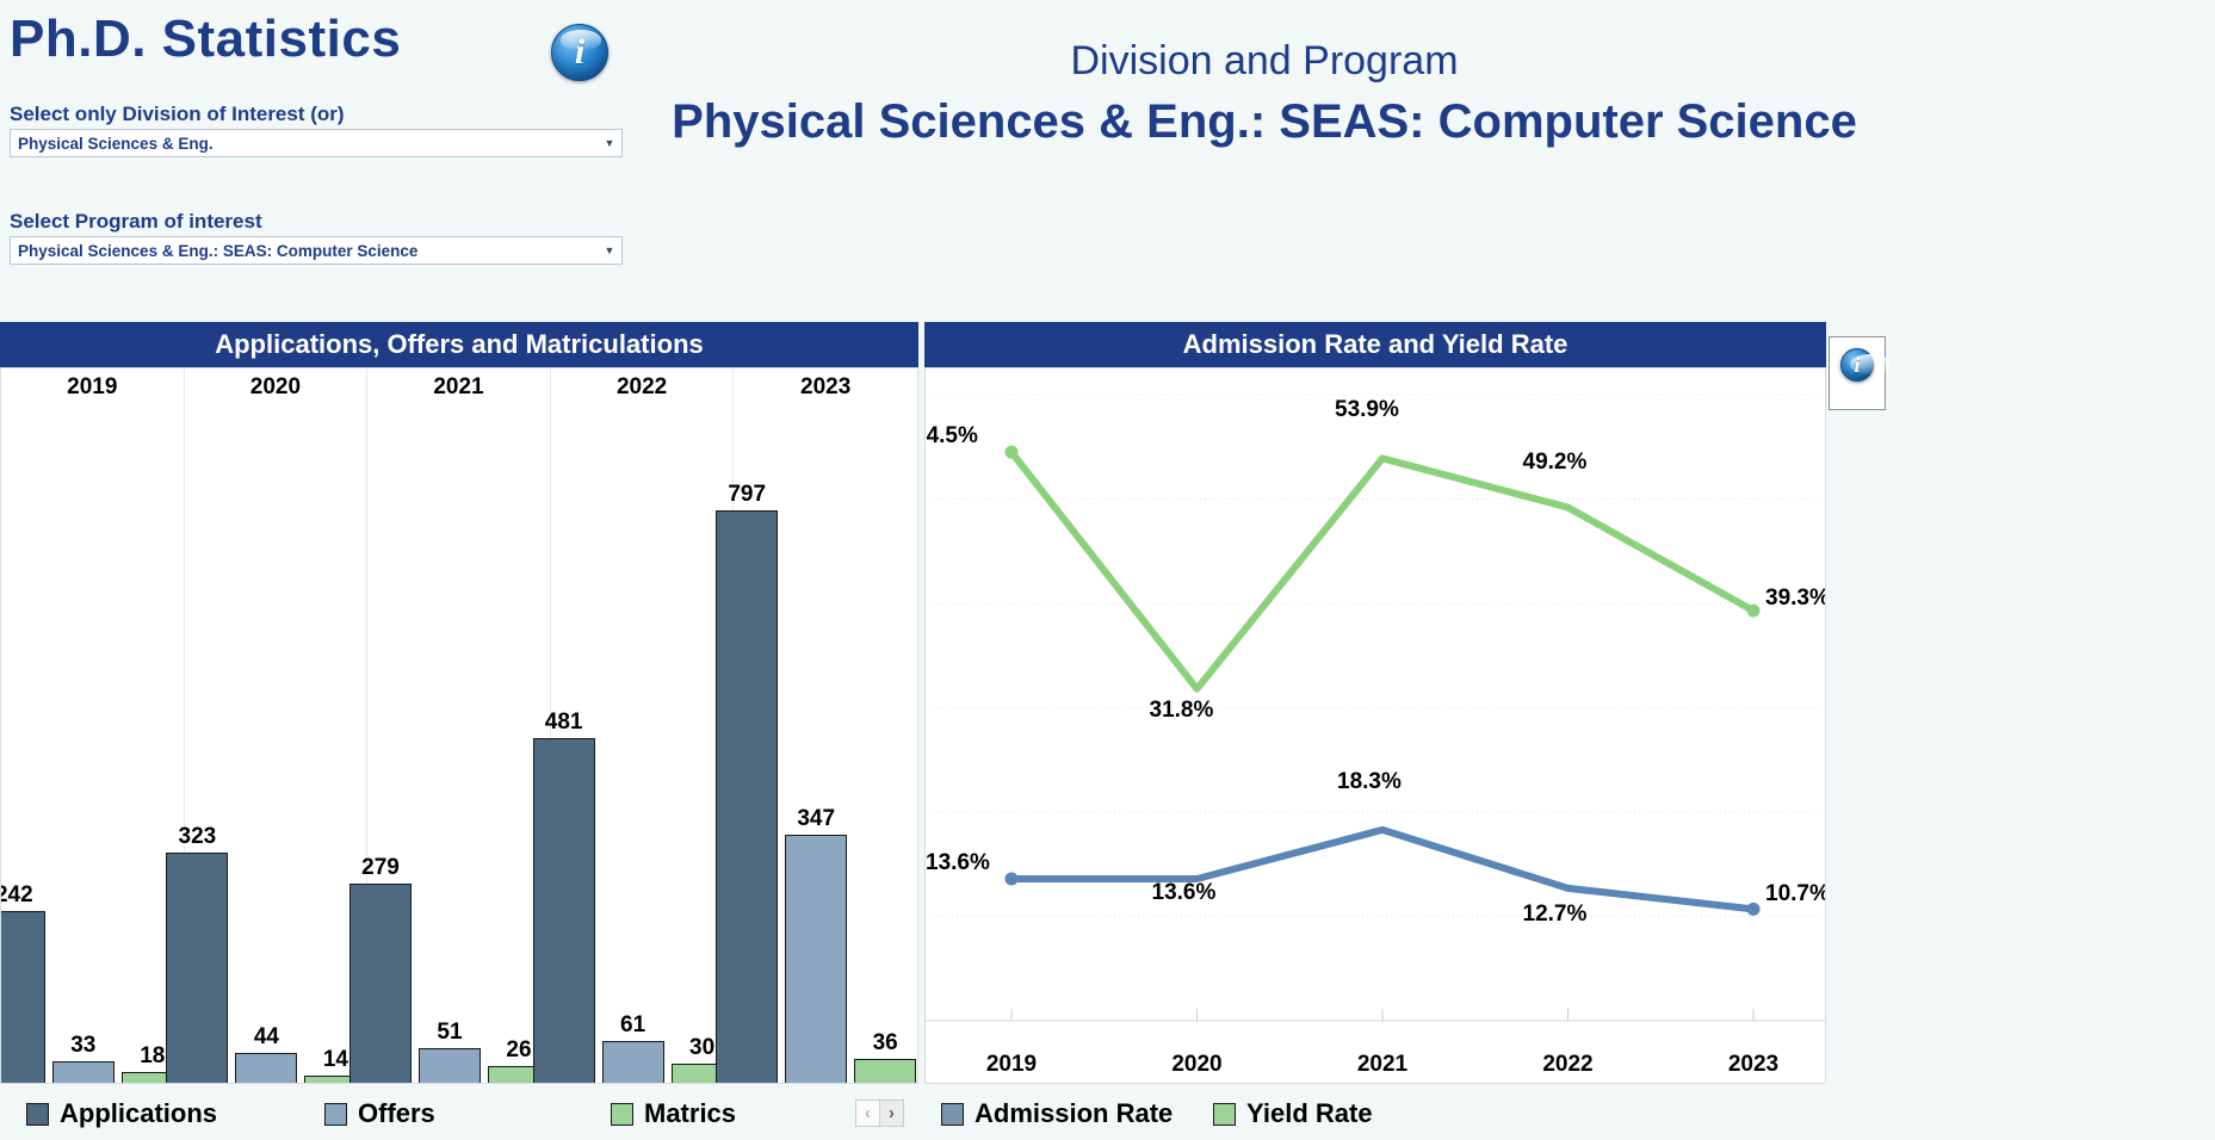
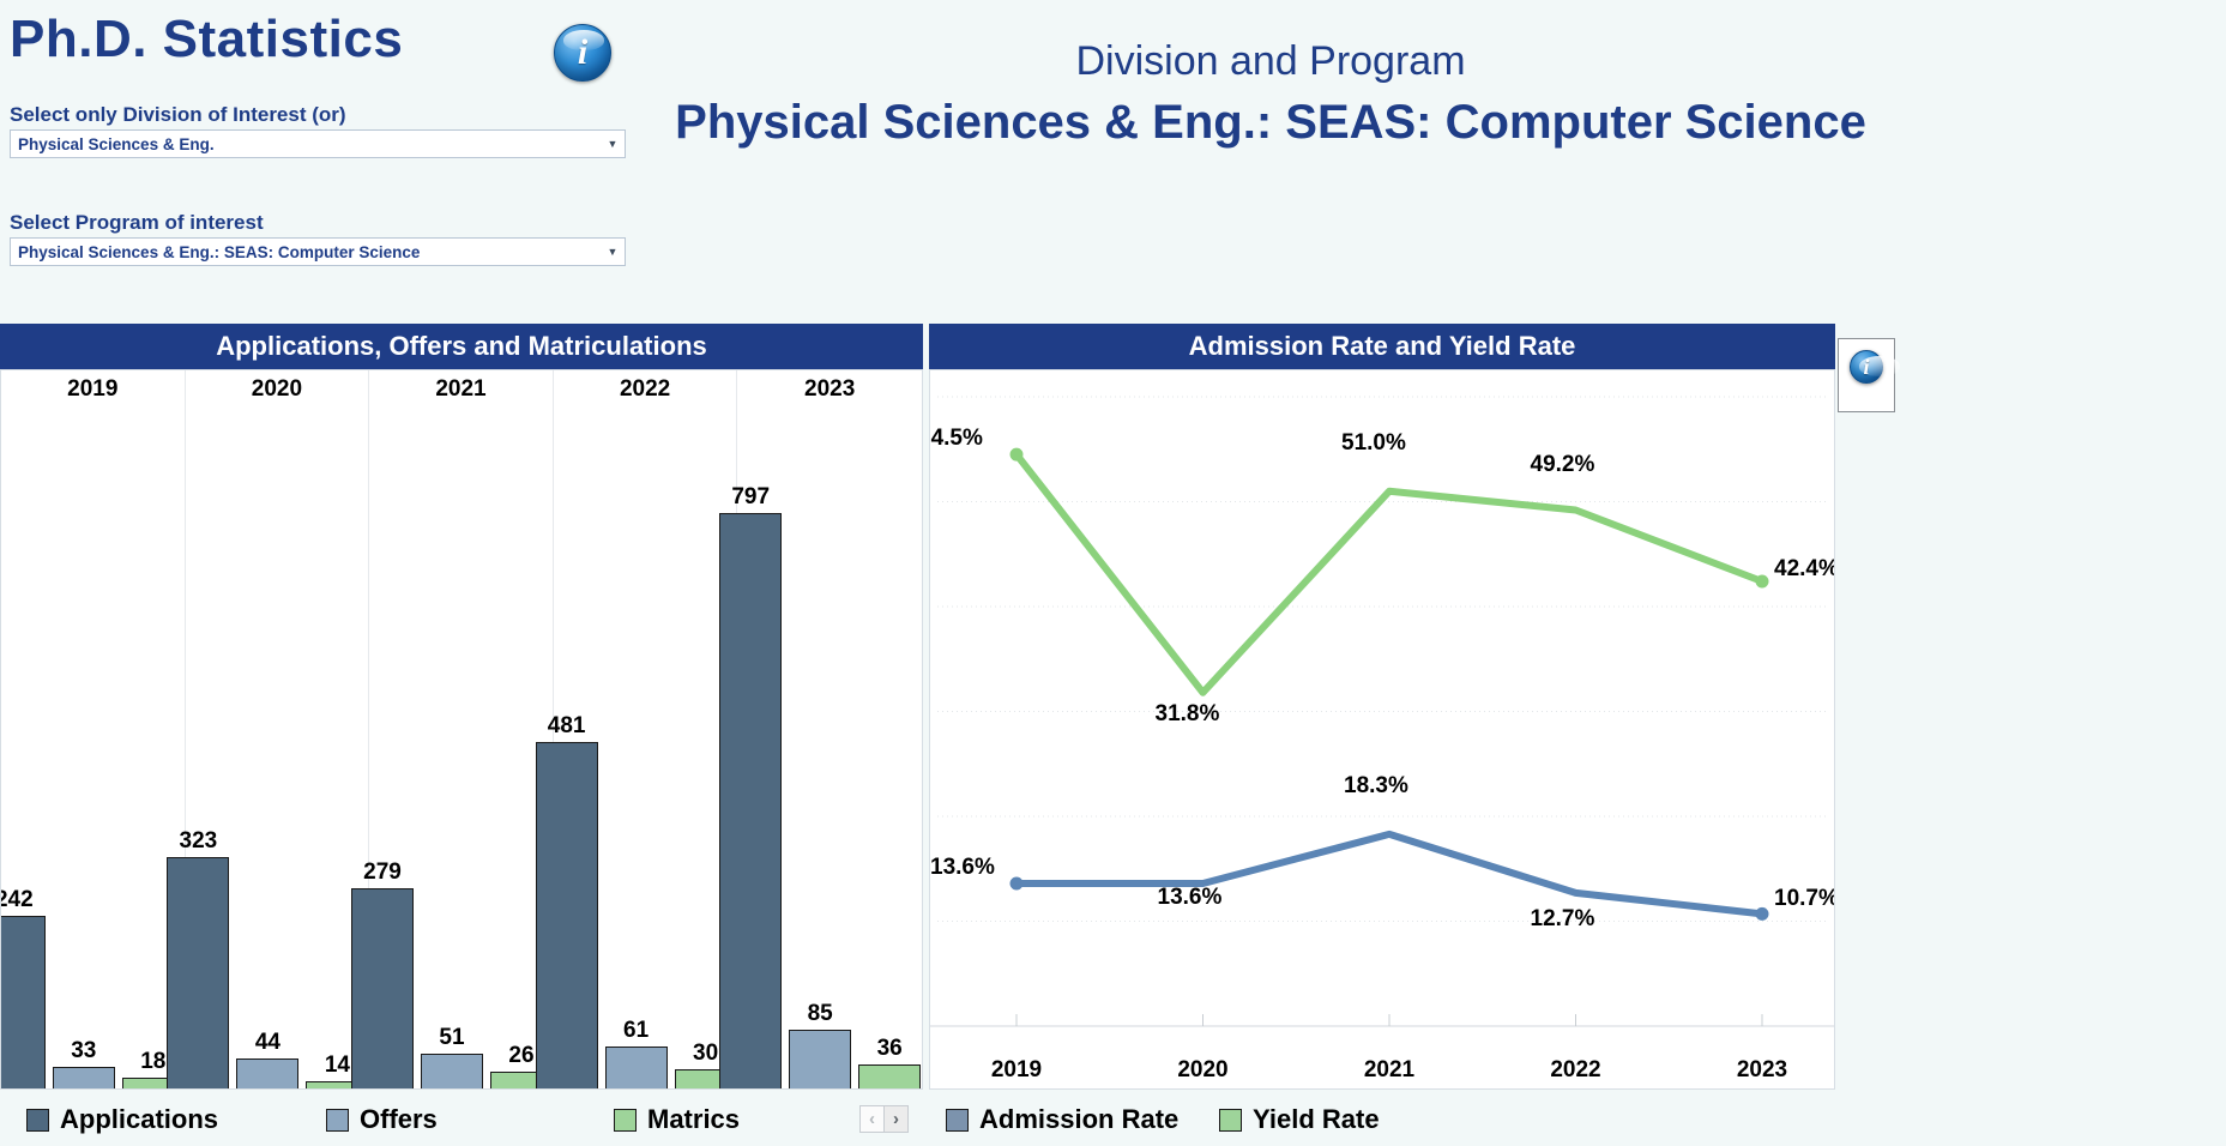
Applications, Offers and Matriculations/Offers/2023: 347 -> 85
Admission Rate and Yield Rate/Yield Rate/2021: 53.9% -> 51.0%
Admission Rate and Yield Rate/Yield Rate/2023: 39.3% -> 42.4%
